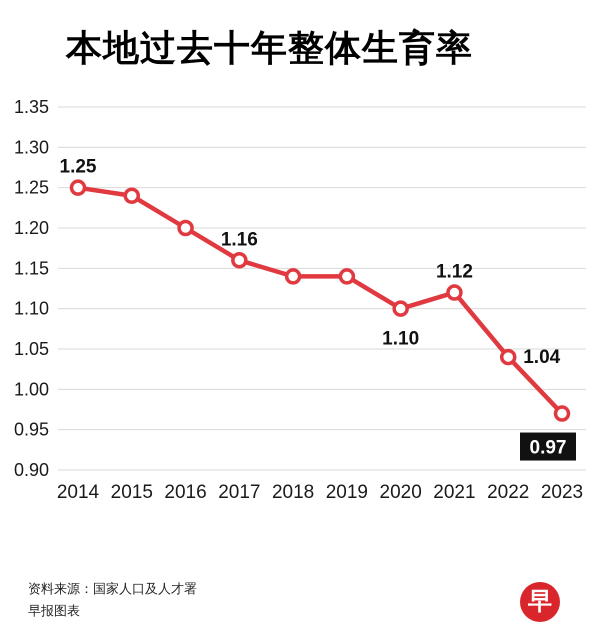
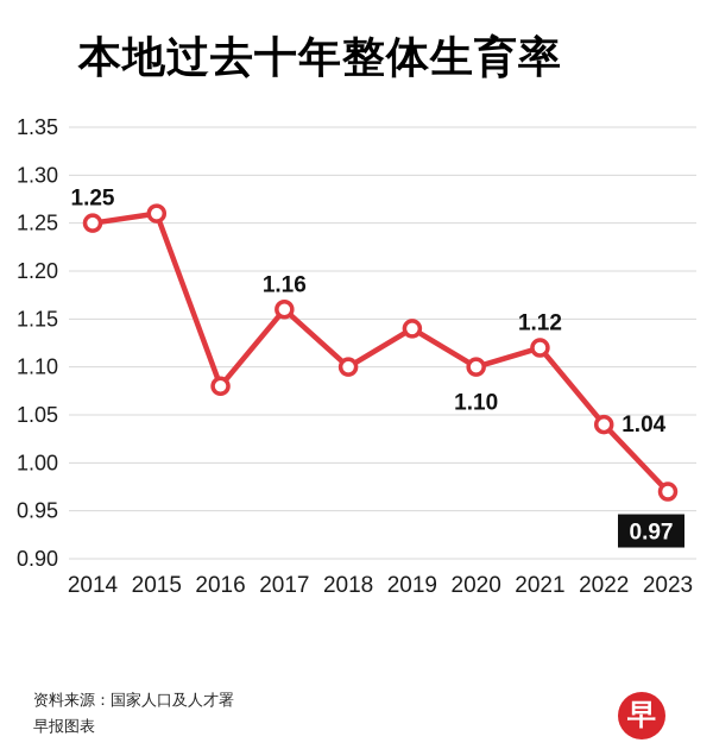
2015: 1.24 -> 1.26
2016: 1.20 -> 1.08
2018: 1.14 -> 1.10
